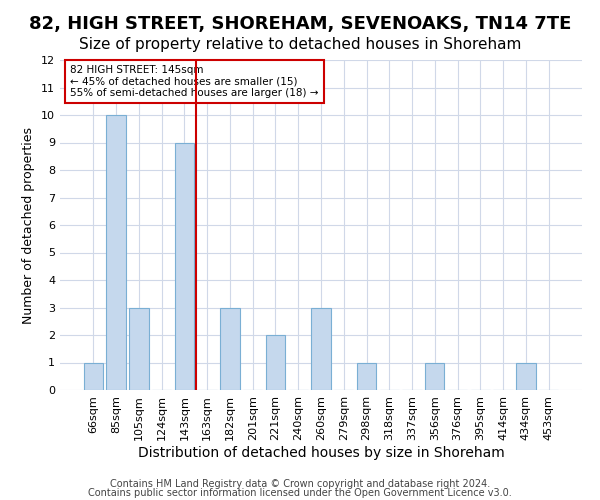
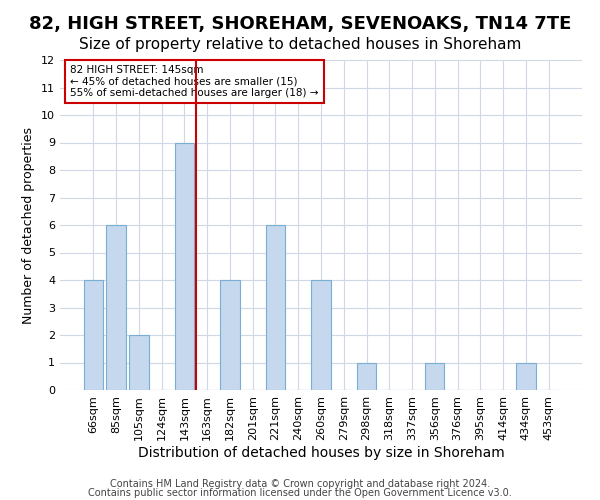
66sqm: 1 -> 4
85sqm: 10 -> 6
105sqm: 3 -> 2
182sqm: 3 -> 4
221sqm: 2 -> 6
260sqm: 3 -> 4
